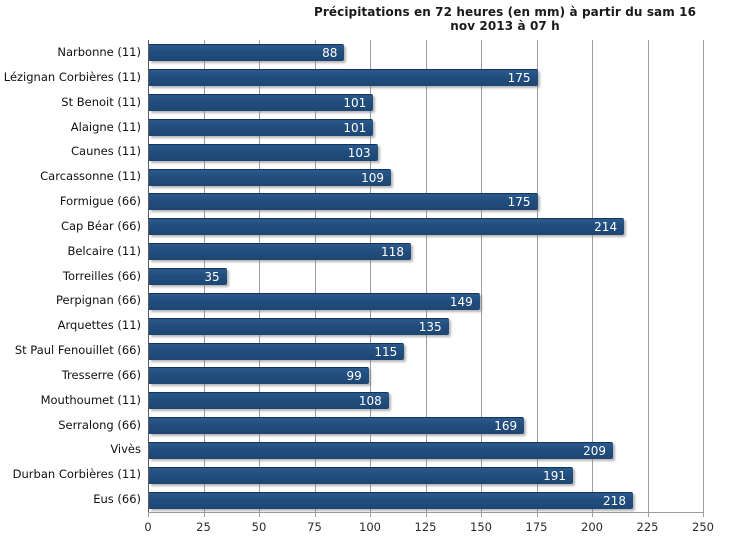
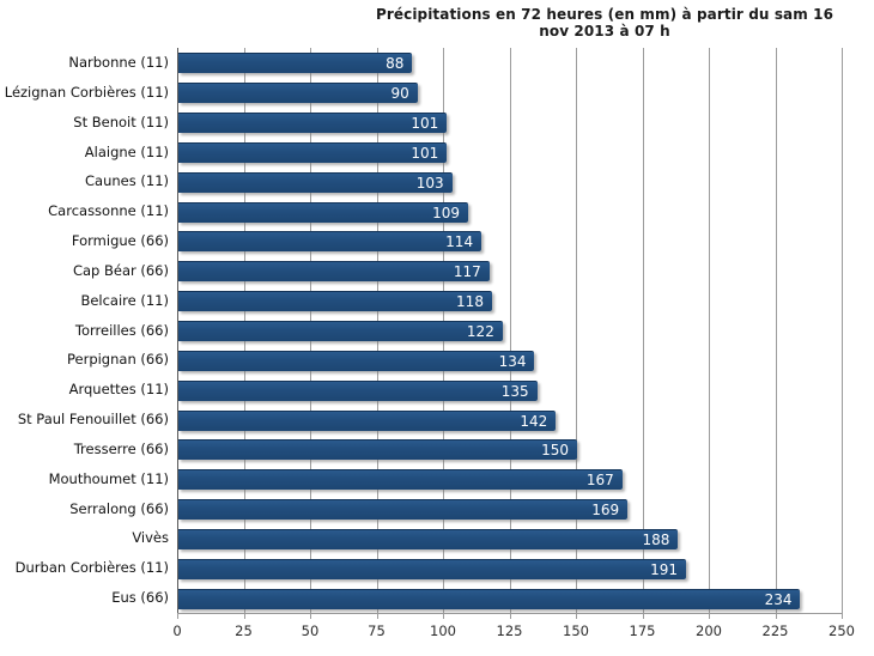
Lézignan Corbières (11): 175 -> 90
Formigue (66): 175 -> 114
Cap Béar (66): 214 -> 117
Torreilles (66): 35 -> 122
Perpignan (66): 149 -> 134
St Paul Fenouillet (66): 115 -> 142
Tresserre (66): 99 -> 150
Mouthoumet (11): 108 -> 167
Vivès: 209 -> 188
Eus (66): 218 -> 234
